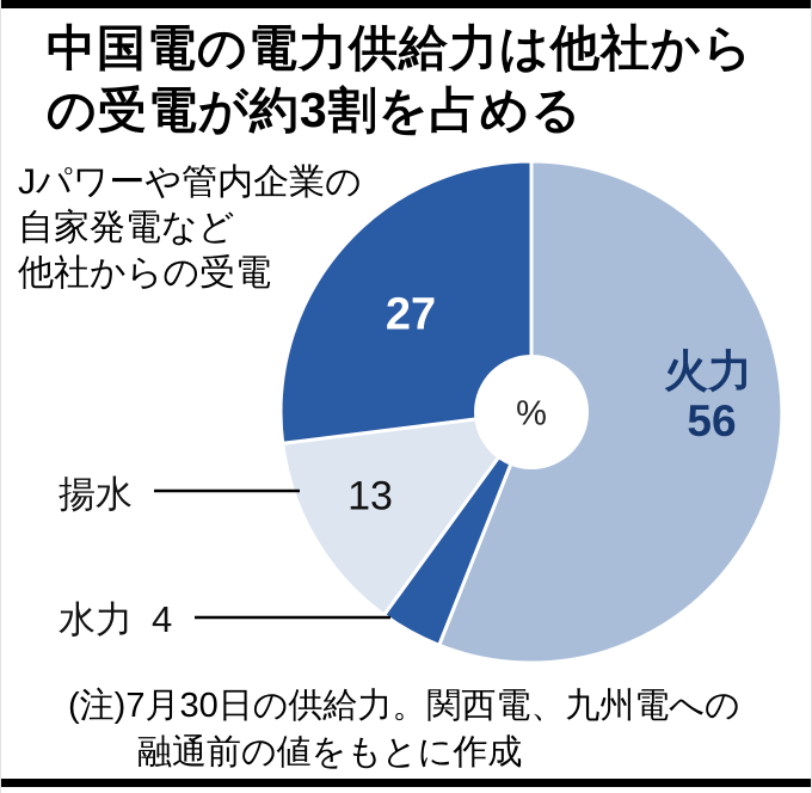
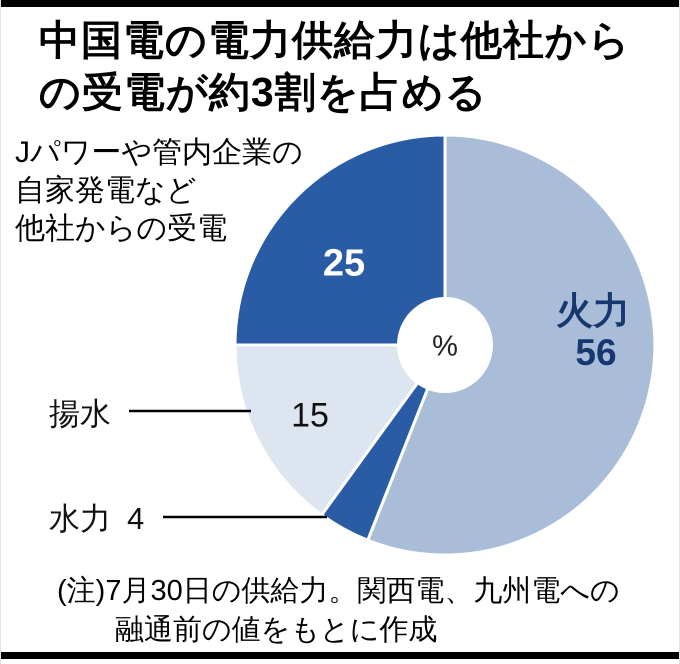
揚水: 13 -> 15
他社からの受電: 27 -> 25
